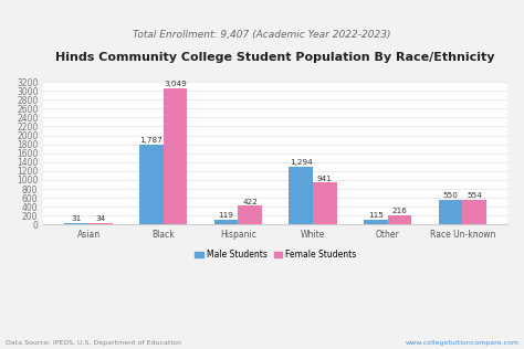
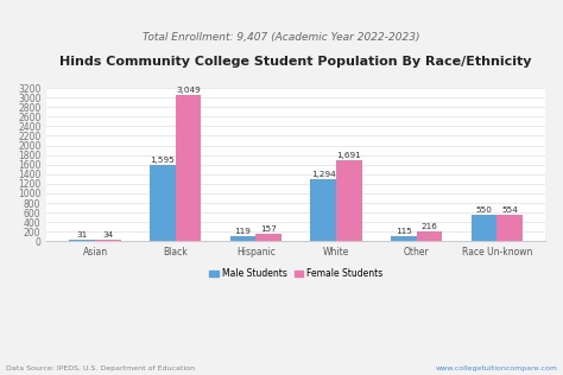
Male Students/Black: 1,787 -> 1,595
Female Students/Hispanic: 422 -> 157
Female Students/White: 941 -> 1,691
